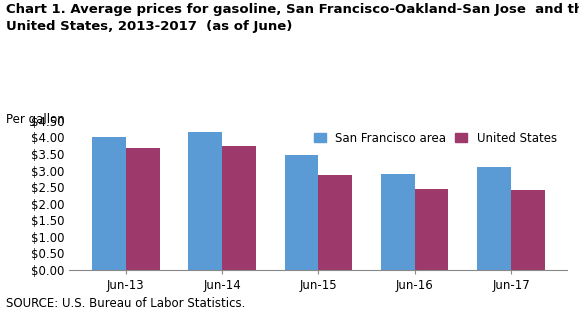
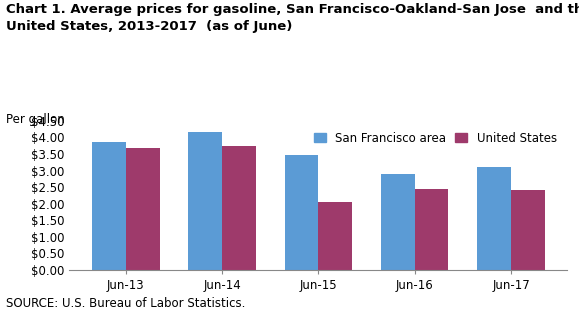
San Francisco area/Jun-13: $4.01 -> $3.85
United States/Jun-15: $2.87 -> $2.05
